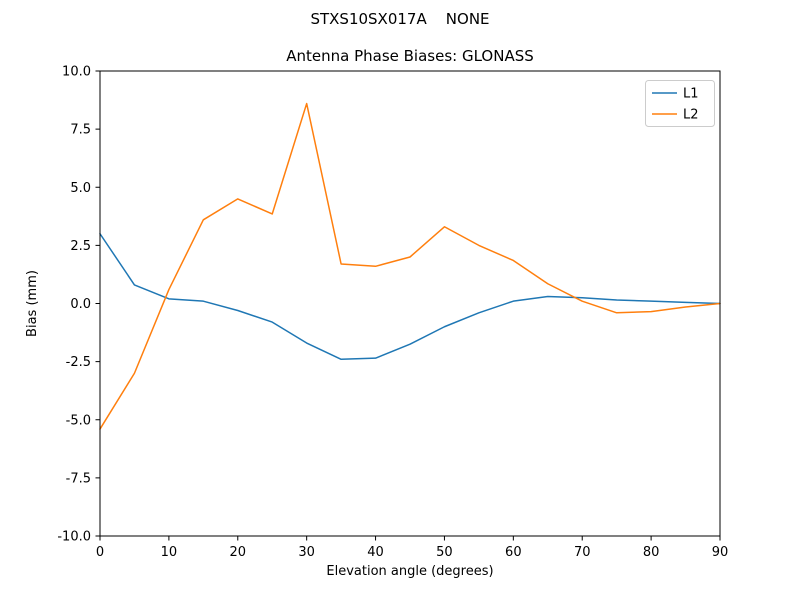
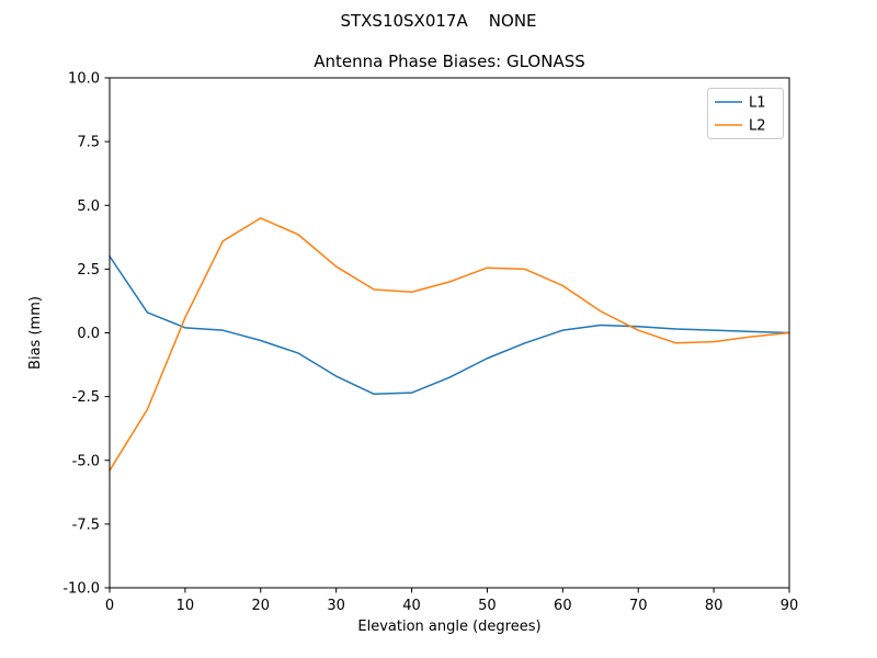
L2/30: 8.6 -> 2.6
L2/50: 3.3 -> 2.5
